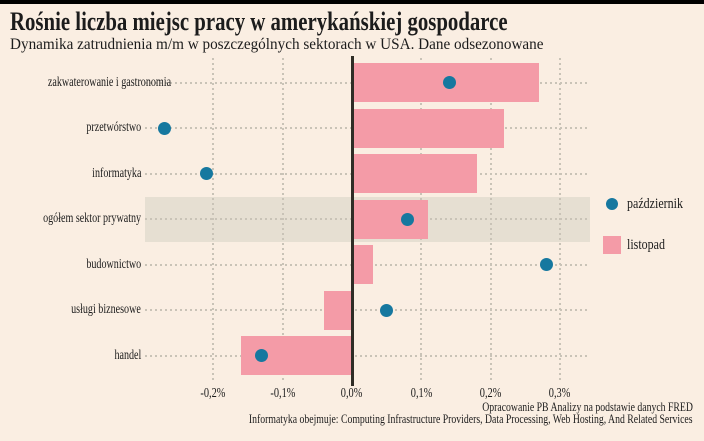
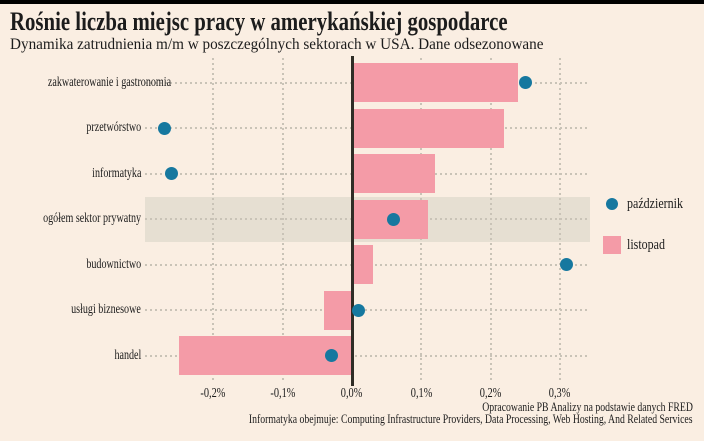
październik/zakwaterowanie i gastronomia: 0,14% -> 0,25%
listopad/zakwaterowanie i gastronomia: 0,27% -> 0,24%
październik/informatyka: -0,21% -> -0,26%
listopad/informatyka: 0,18% -> 0,12%
październik/ogółem sektor prywatny: 0,08% -> 0,06%
październik/budownictwo: 0,28% -> 0,31%
październik/usługi biznesowe: 0,05% -> 0,01%
październik/handel: -0,13% -> -0,03%
listopad/handel: -0,16% -> -0,25%
